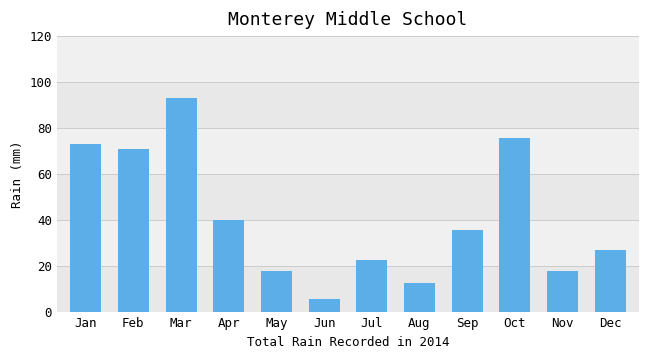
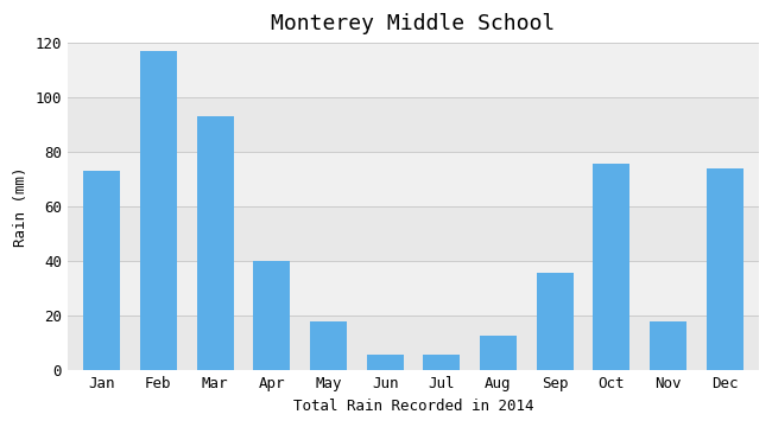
Feb: 71 -> 117
Jul: 23 -> 6
Dec: 27 -> 74
